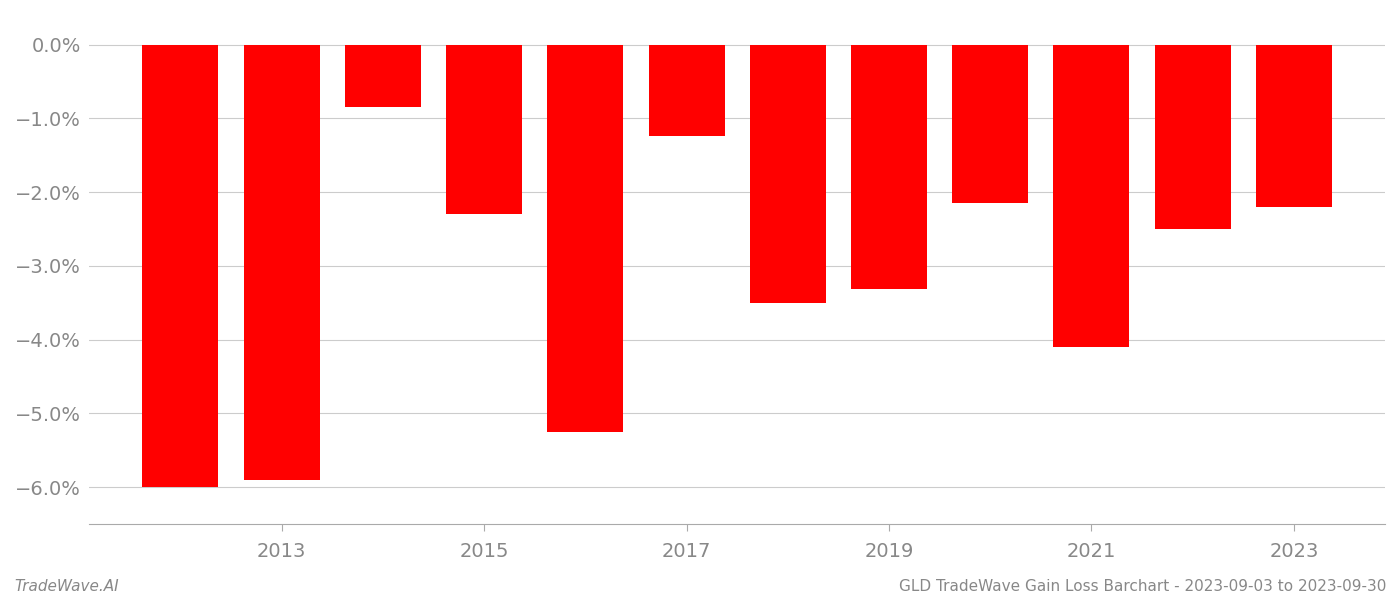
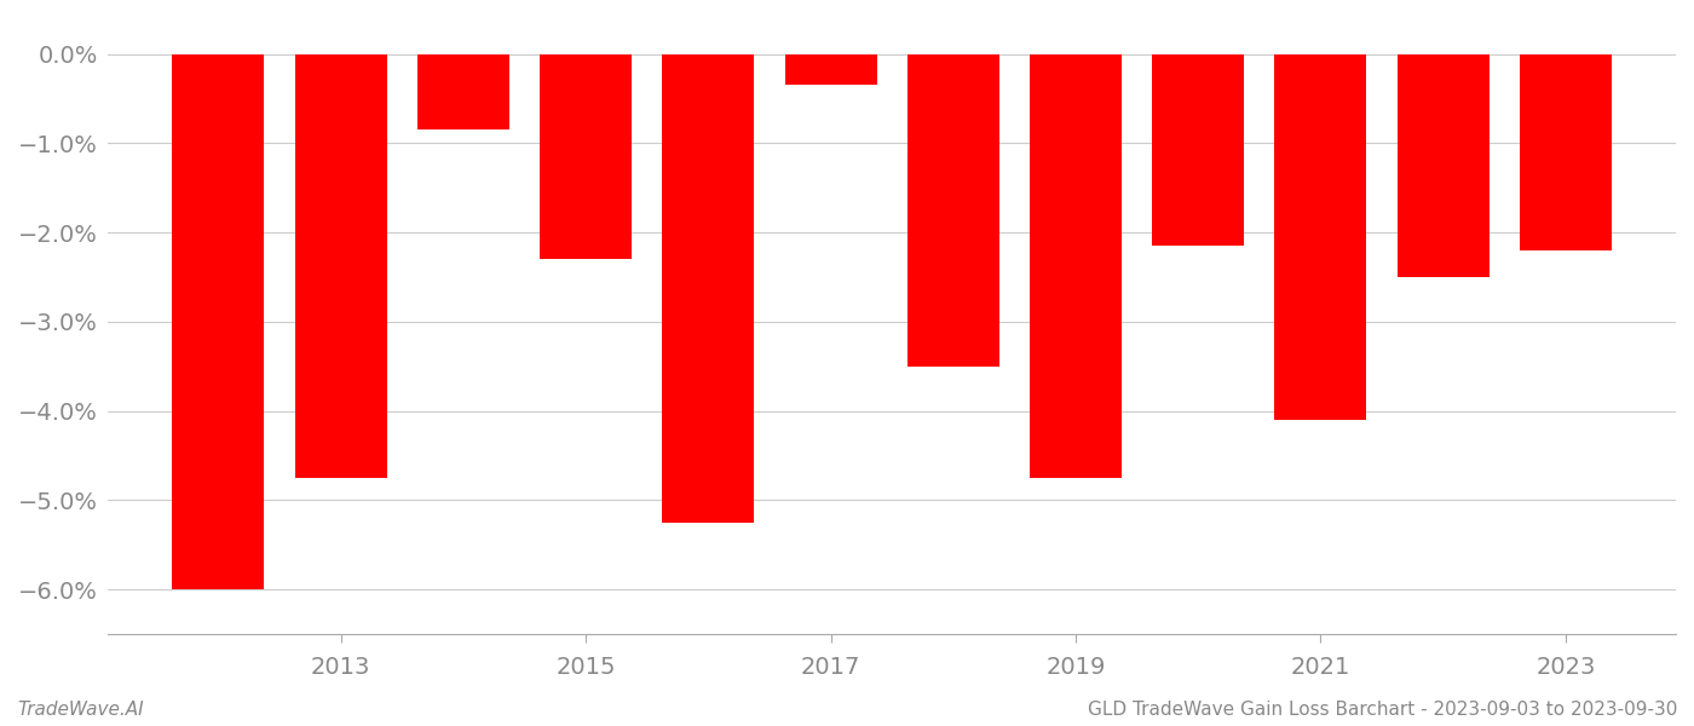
2013: -5.90% -> -4.75%
2017: -1.24% -> -0.35%
2019: -3.32% -> -4.75%
